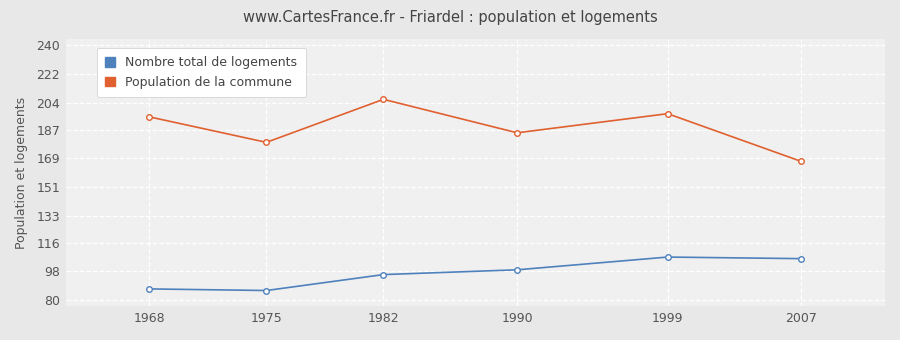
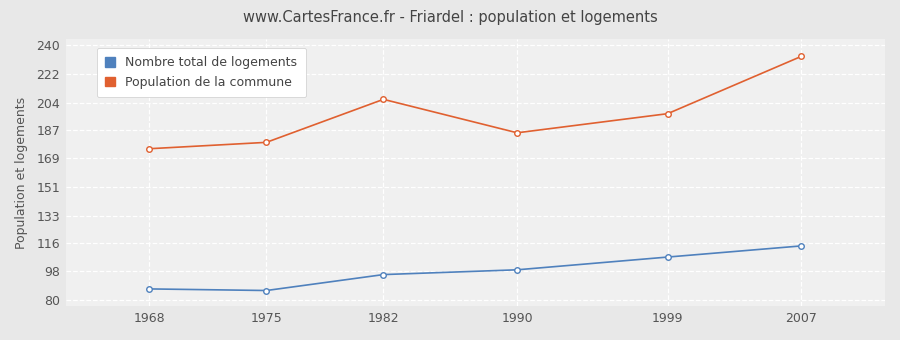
Population de la commune/1968: 195 -> 175
Nombre total de logements/2007: 106 -> 114
Population de la commune/2007: 167 -> 233
